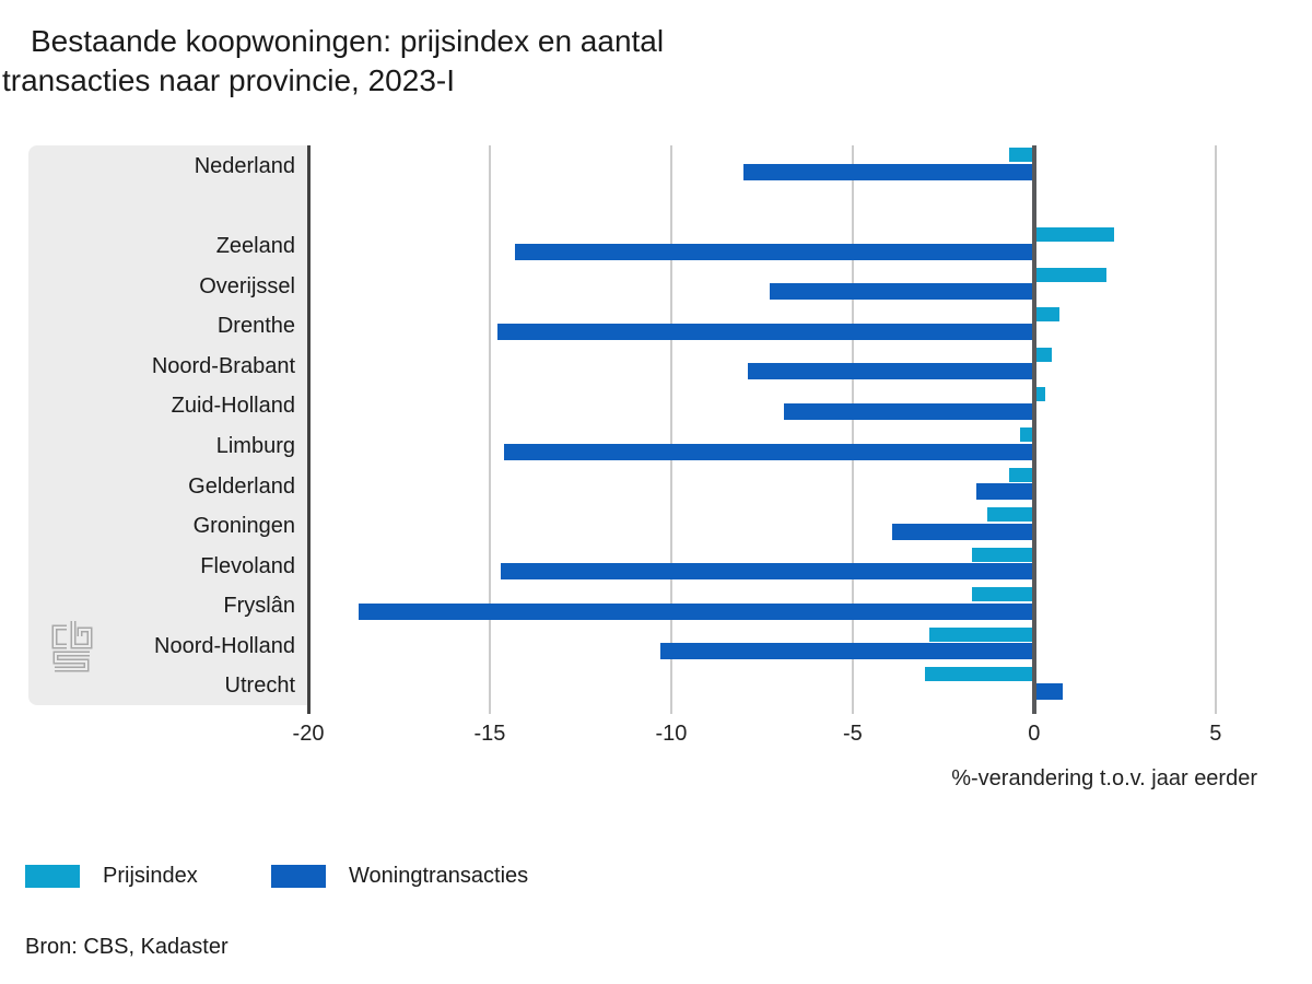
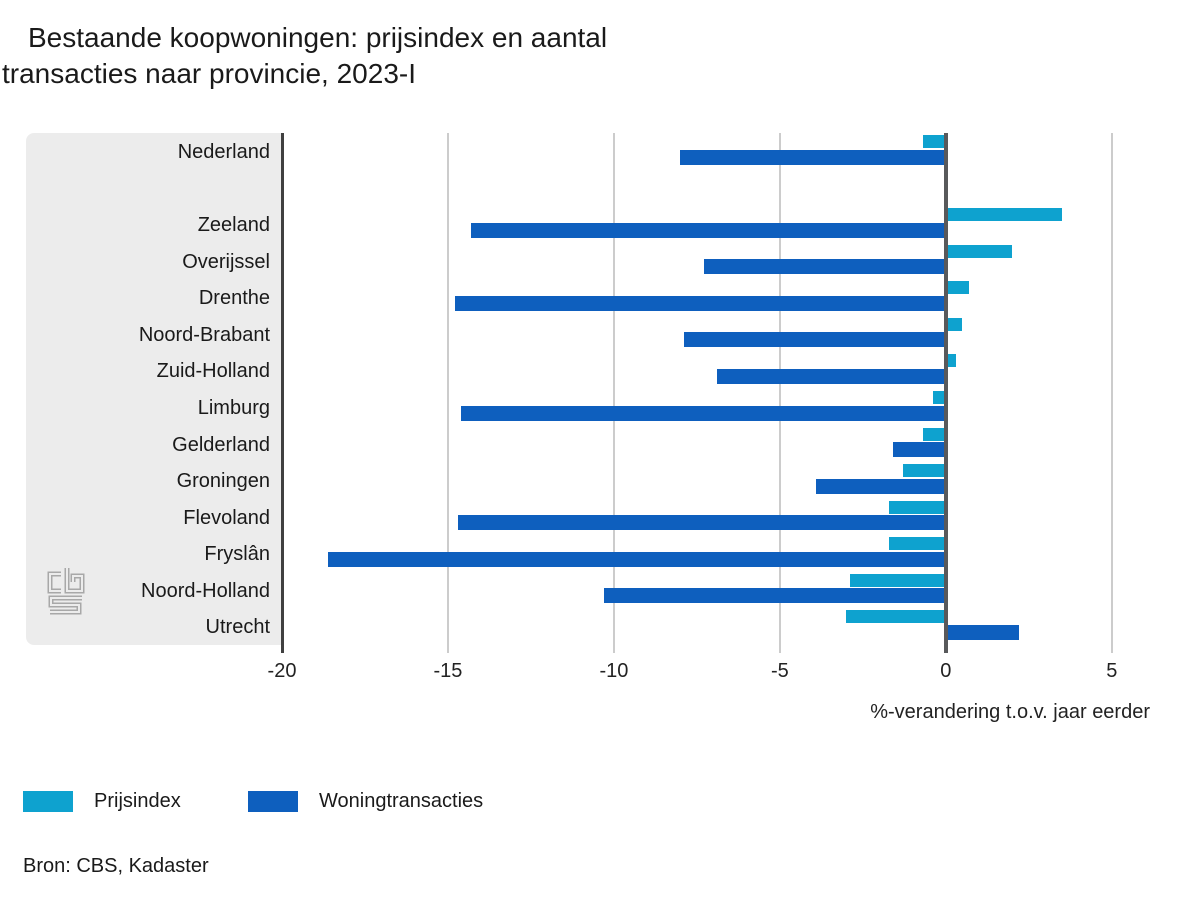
Prijsindex/Zeeland: 2.2 -> 3.5
Woningtransacties/Utrecht: 0.8 -> 2.2
